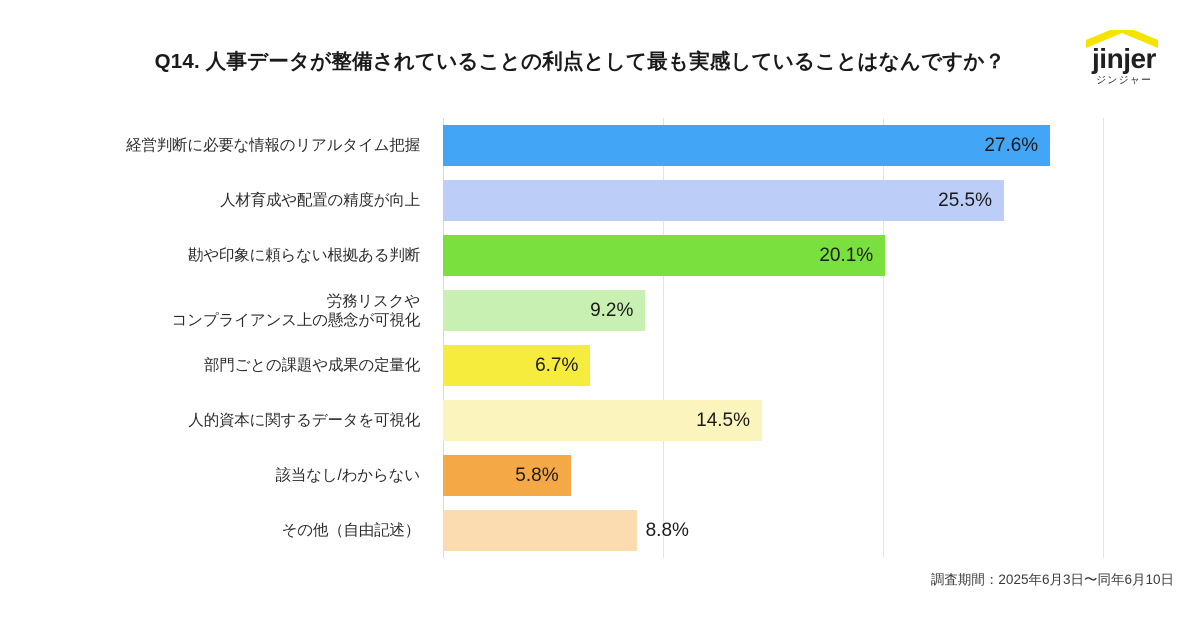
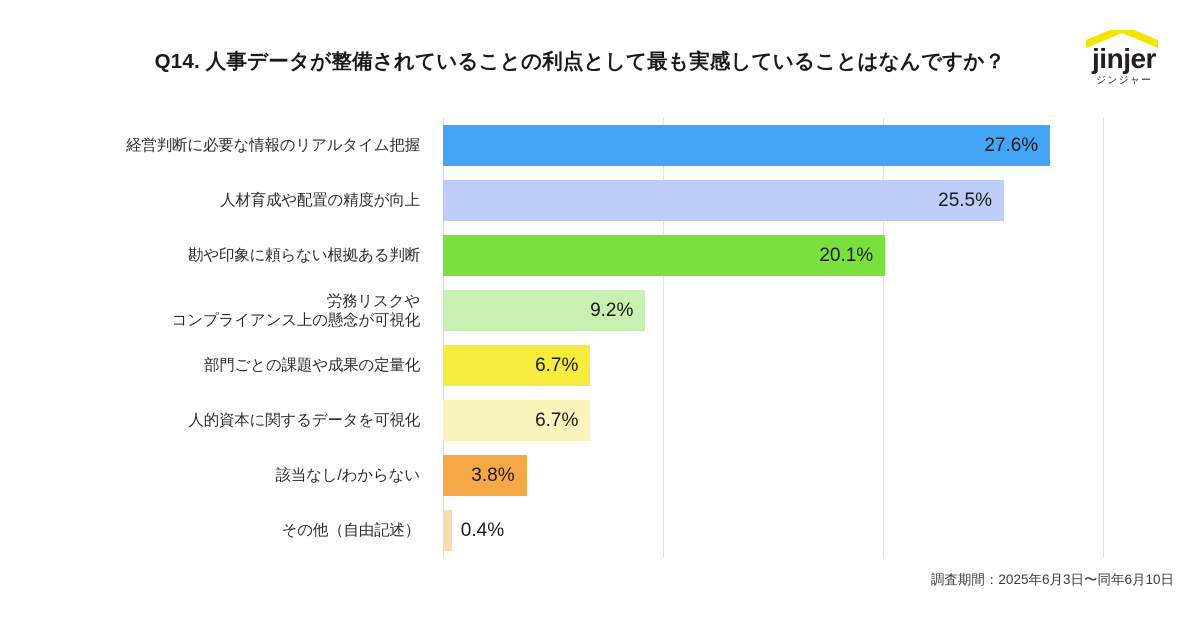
人的資本に関するデータを可視化: 14.5% -> 6.7%
該当なし/わからない: 5.8% -> 3.8%
その他（自由記述）: 8.8% -> 0.4%
